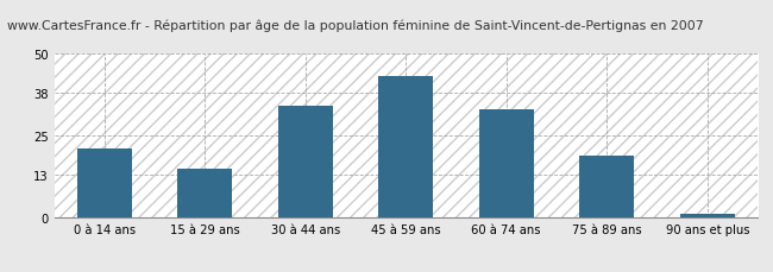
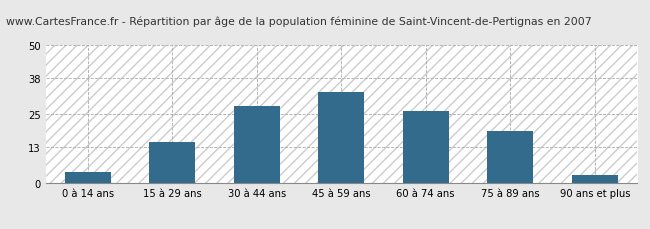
0 à 14 ans: 21 -> 4
30 à 44 ans: 34 -> 28
45 à 59 ans: 43 -> 33
60 à 74 ans: 33 -> 26
90 ans et plus: 1 -> 3
